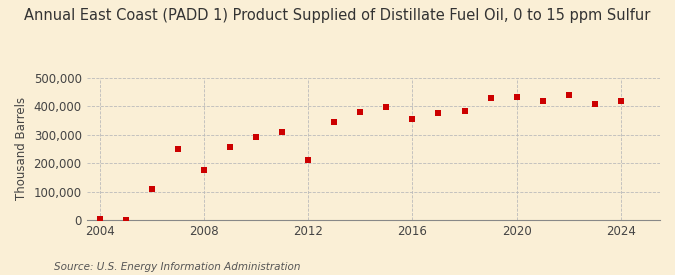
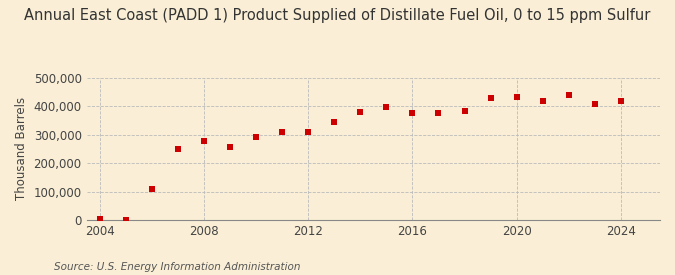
2008: 175,000 -> 278,000
2012: 210,000 -> 309,000
2016: 355,000 -> 377,000
